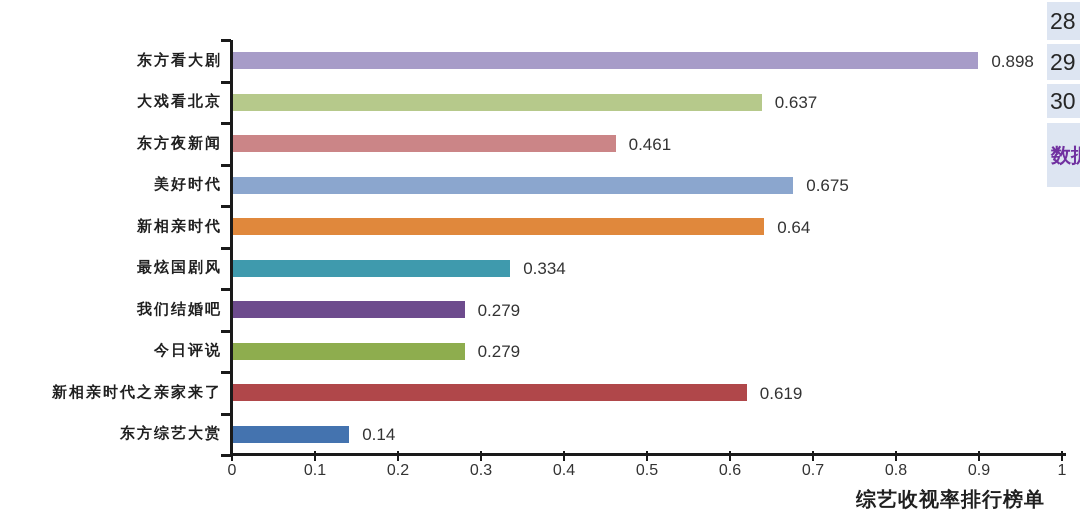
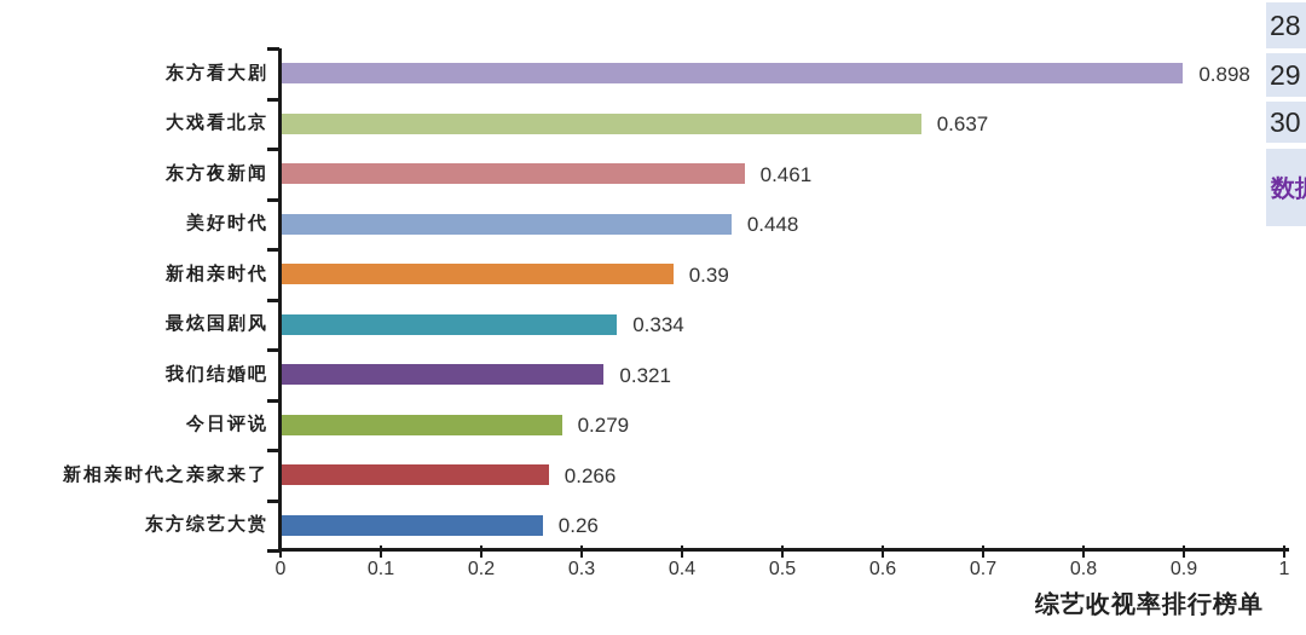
美好时代: 0.675 -> 0.448
新相亲时代: 0.64 -> 0.39
我们结婚吧: 0.279 -> 0.321
新相亲时代之亲家来了: 0.619 -> 0.266
东方综艺大赏: 0.14 -> 0.26
